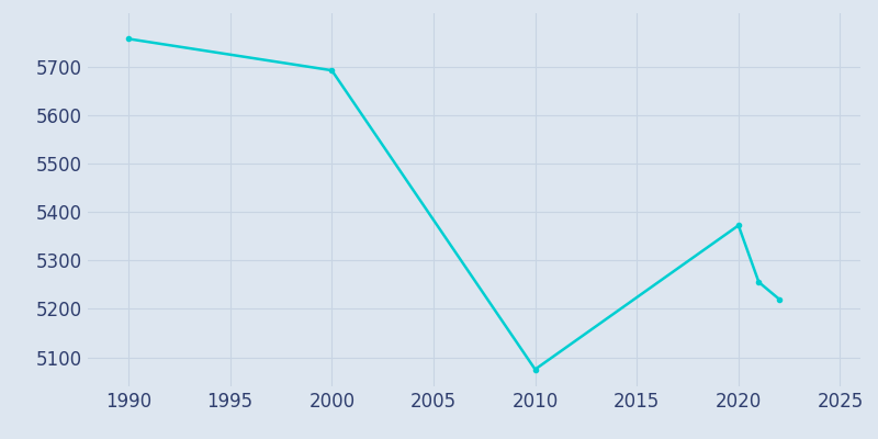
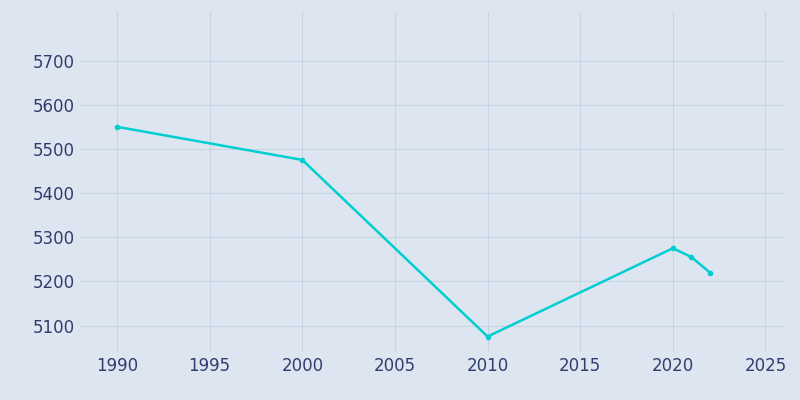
1990: 5757 -> 5550
2000: 5692 -> 5475
2020: 5372 -> 5275
